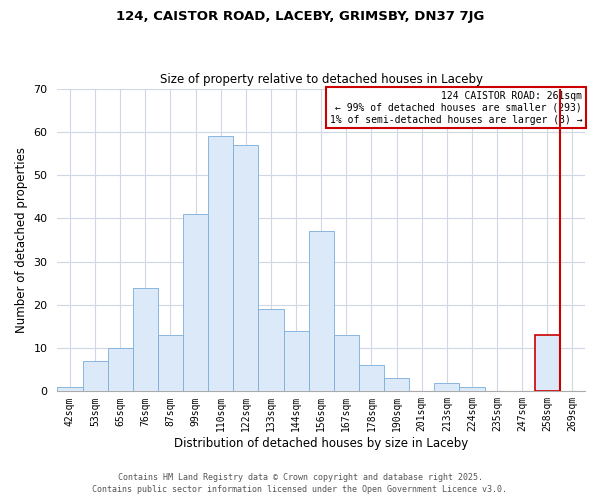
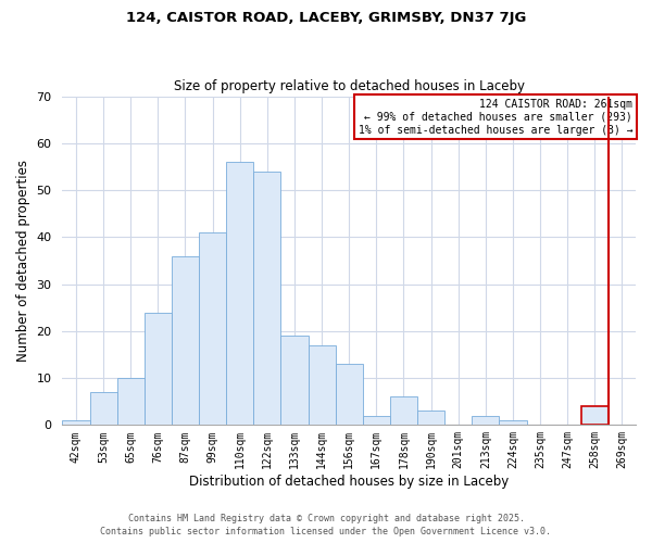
87sqm: 13 -> 36
110sqm: 59 -> 56
122sqm: 57 -> 54
144sqm: 14 -> 17
156sqm: 37 -> 13
167sqm: 13 -> 2
258sqm: 13 -> 4
